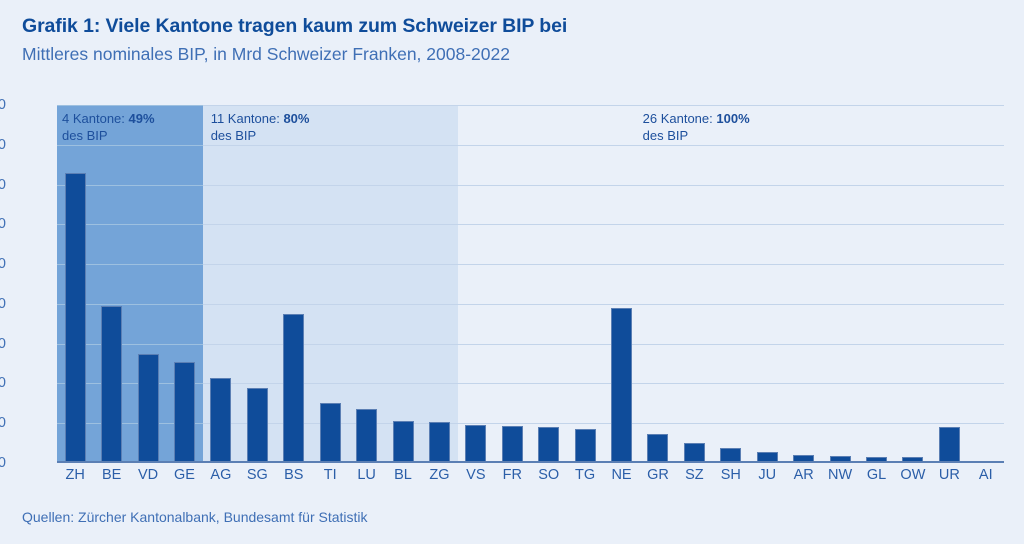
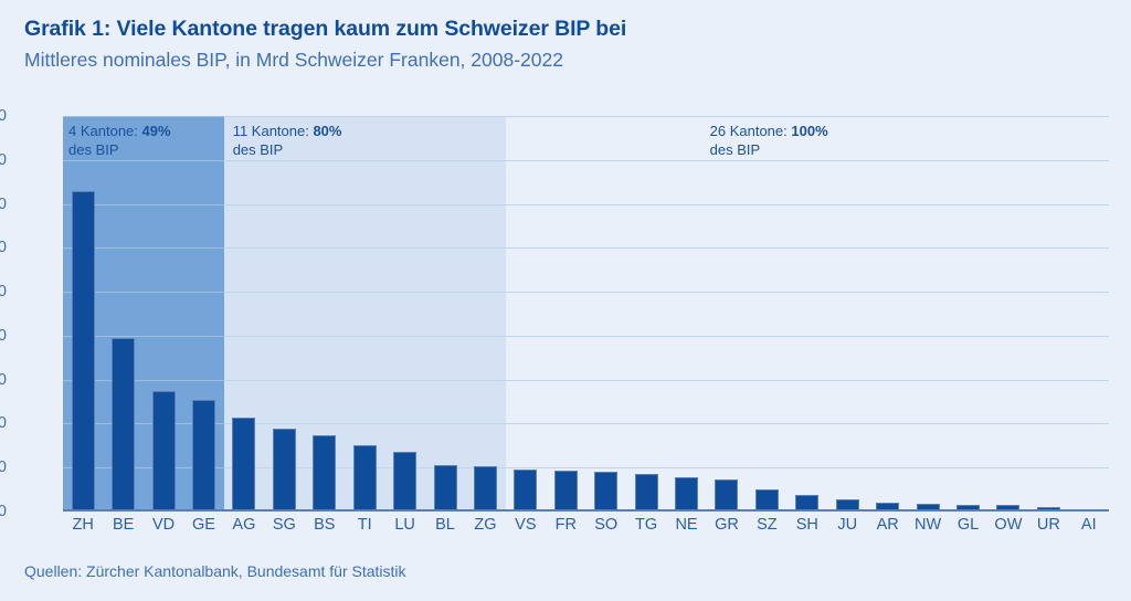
BS: 75 -> 34
NE: 78 -> 16
UR: 18 -> 2
